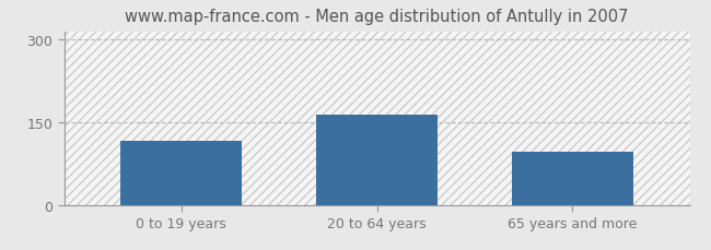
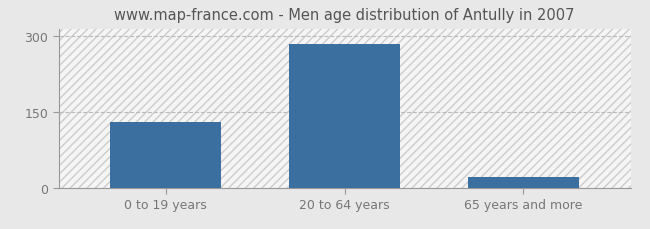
0 to 19 years: 116 -> 130
20 to 64 years: 164 -> 285
65 years and more: 96 -> 22
